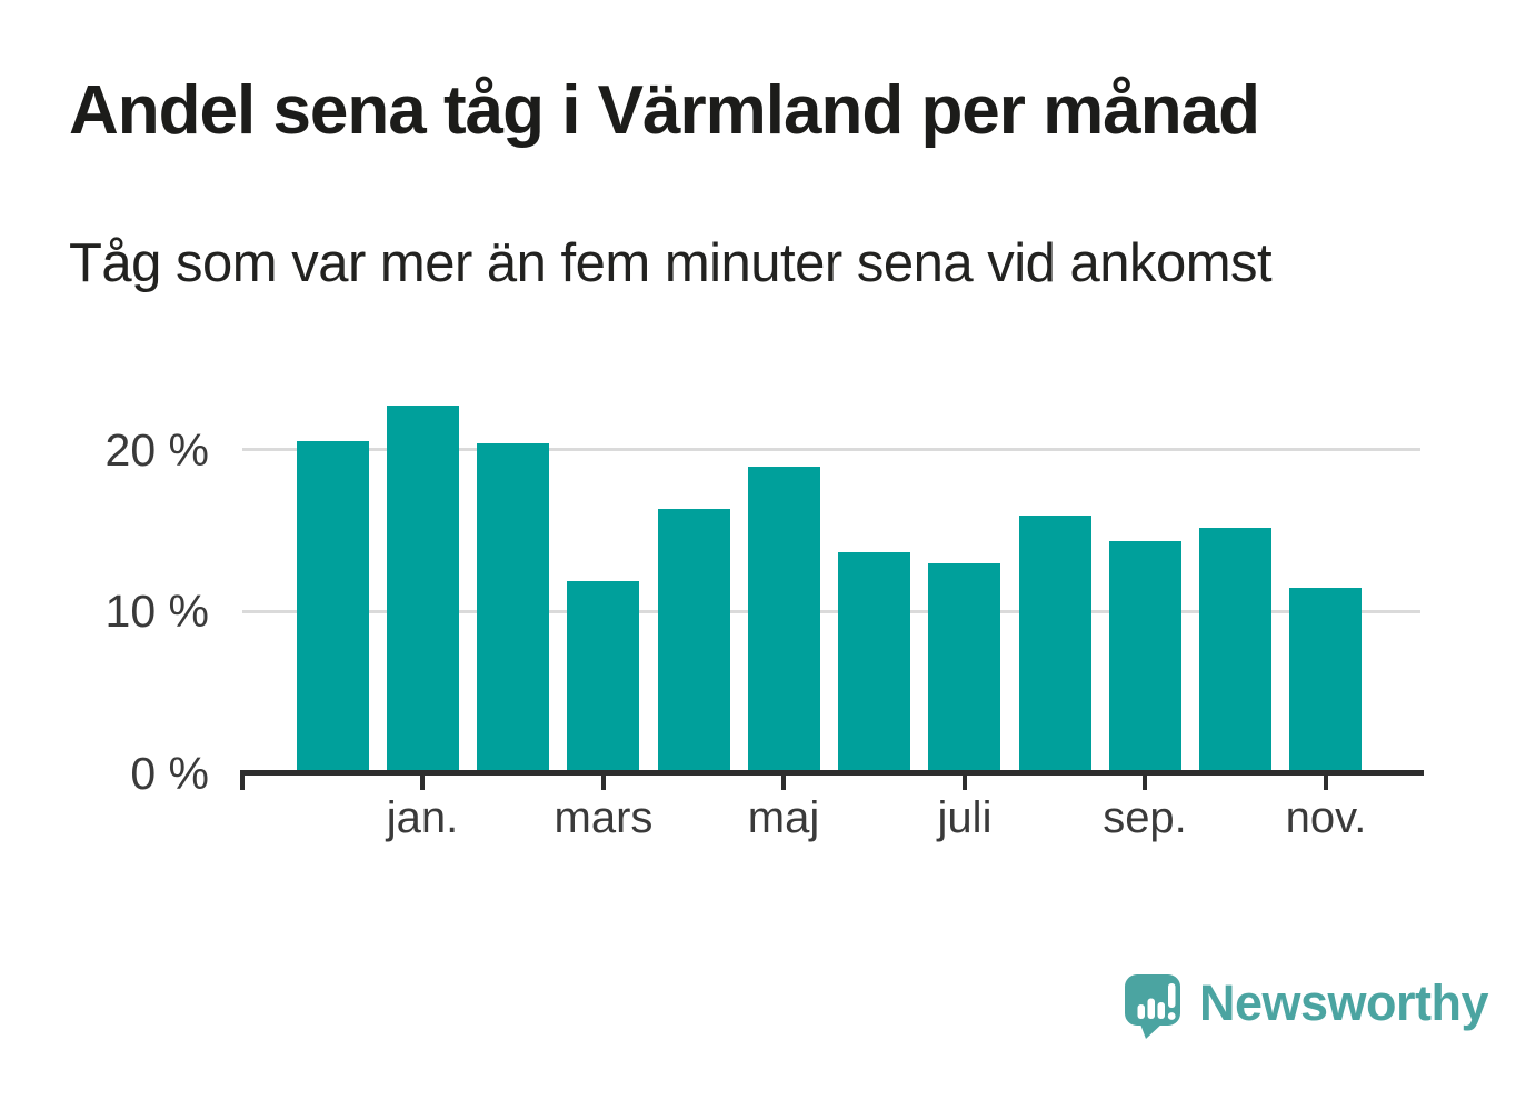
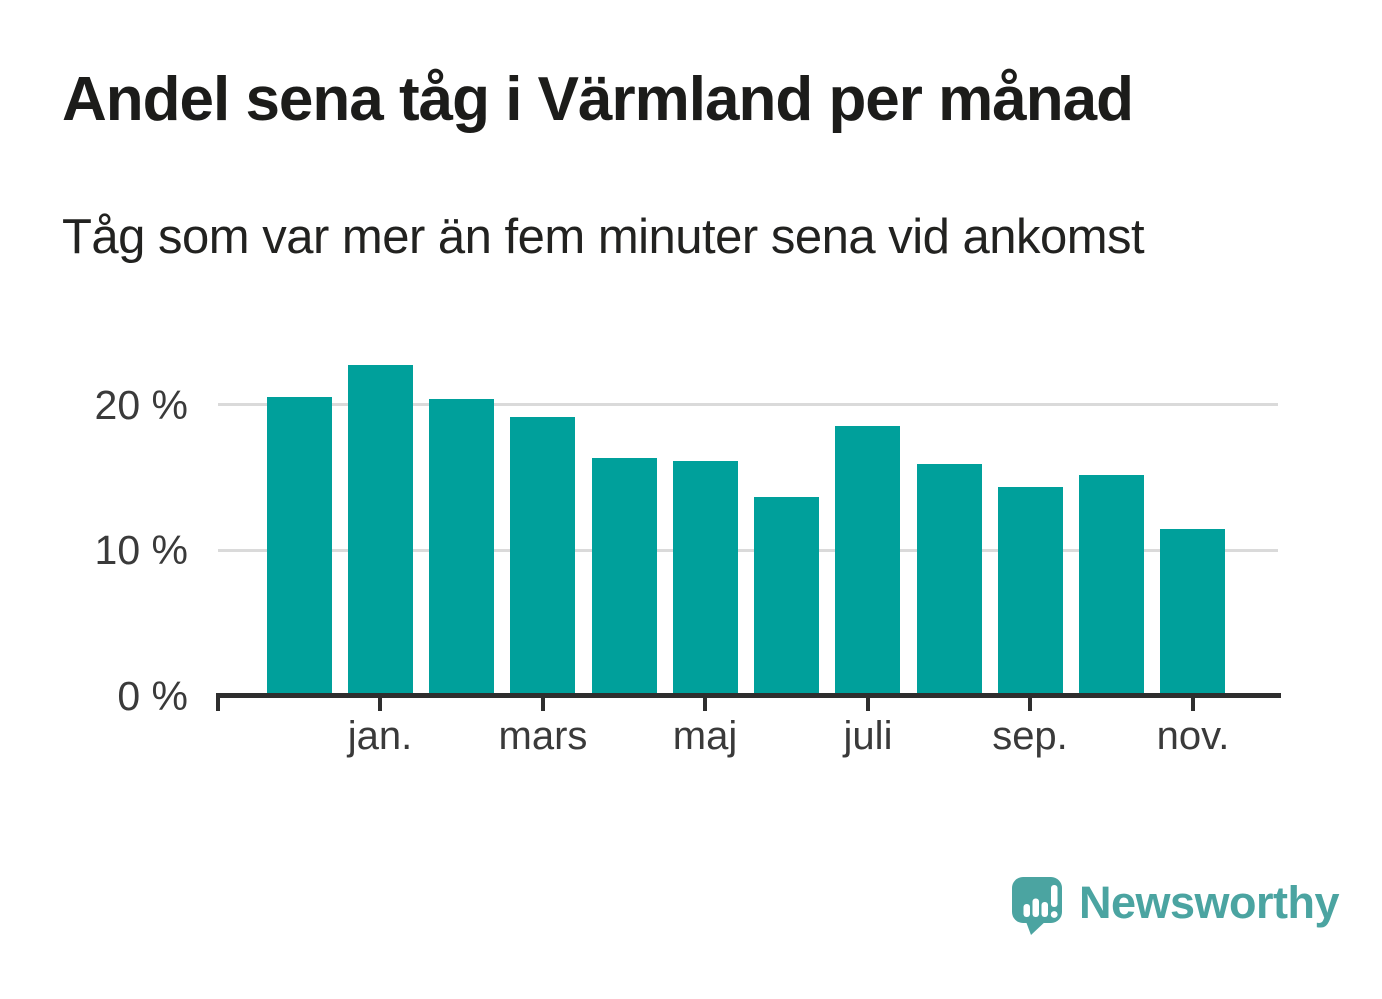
mars: 11.7% -> 19.0%
maj: 18.8% -> 16.0%
juli: 12.8% -> 18.4%
